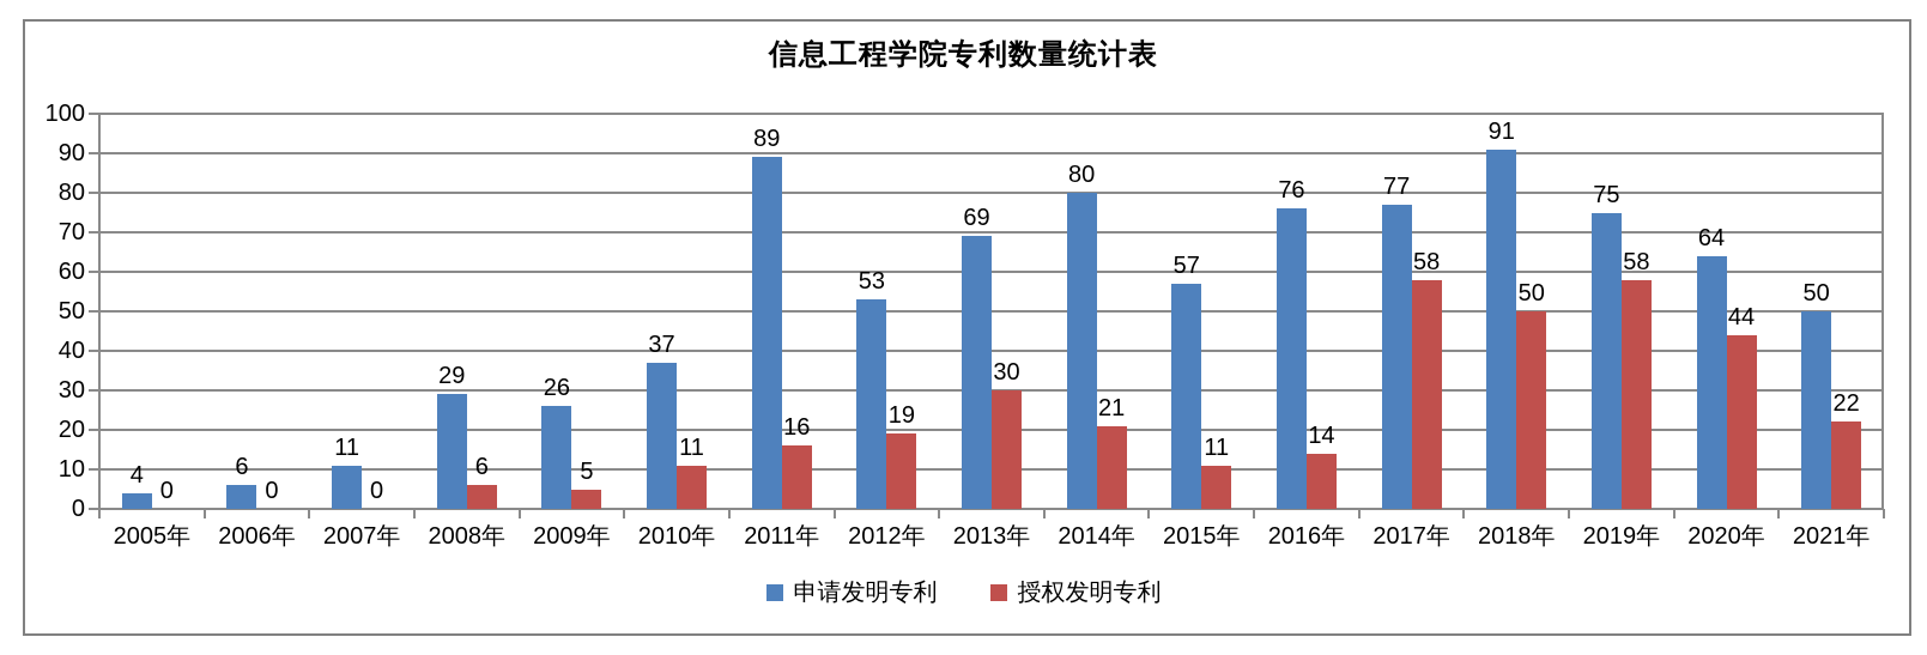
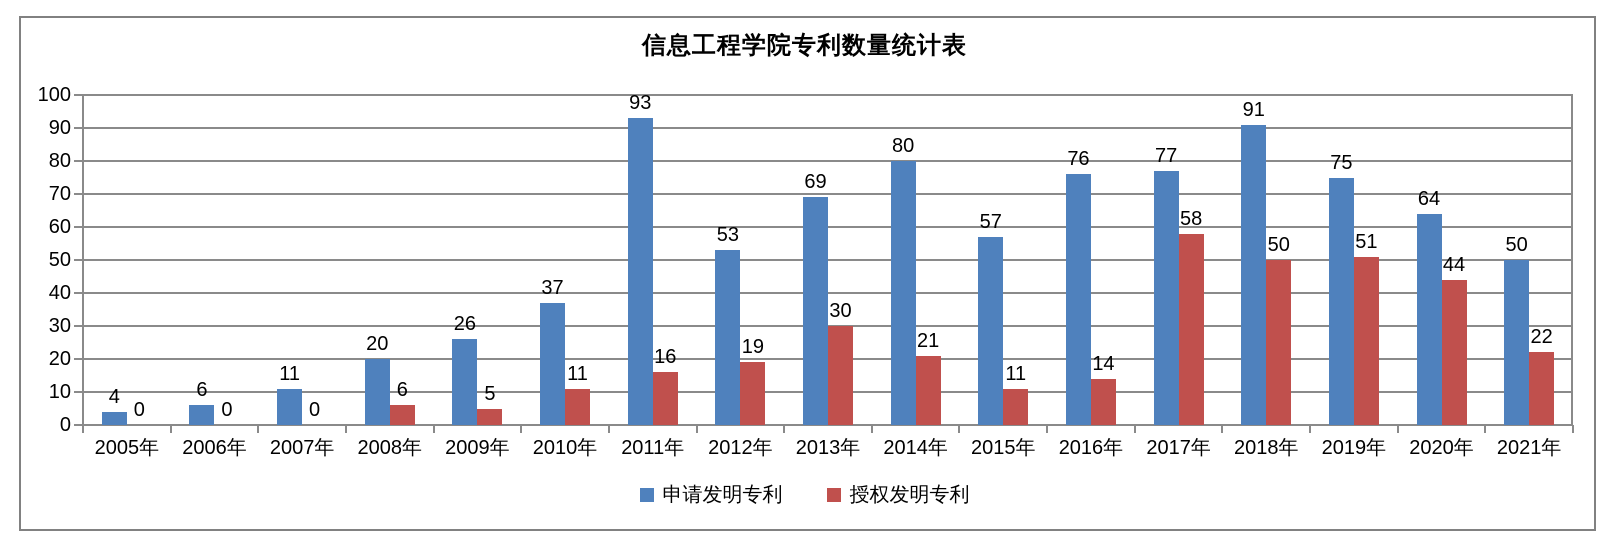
申请发明专利/2008年: 29 -> 20
申请发明专利/2011年: 89 -> 93
授权发明专利/2019年: 58 -> 51
